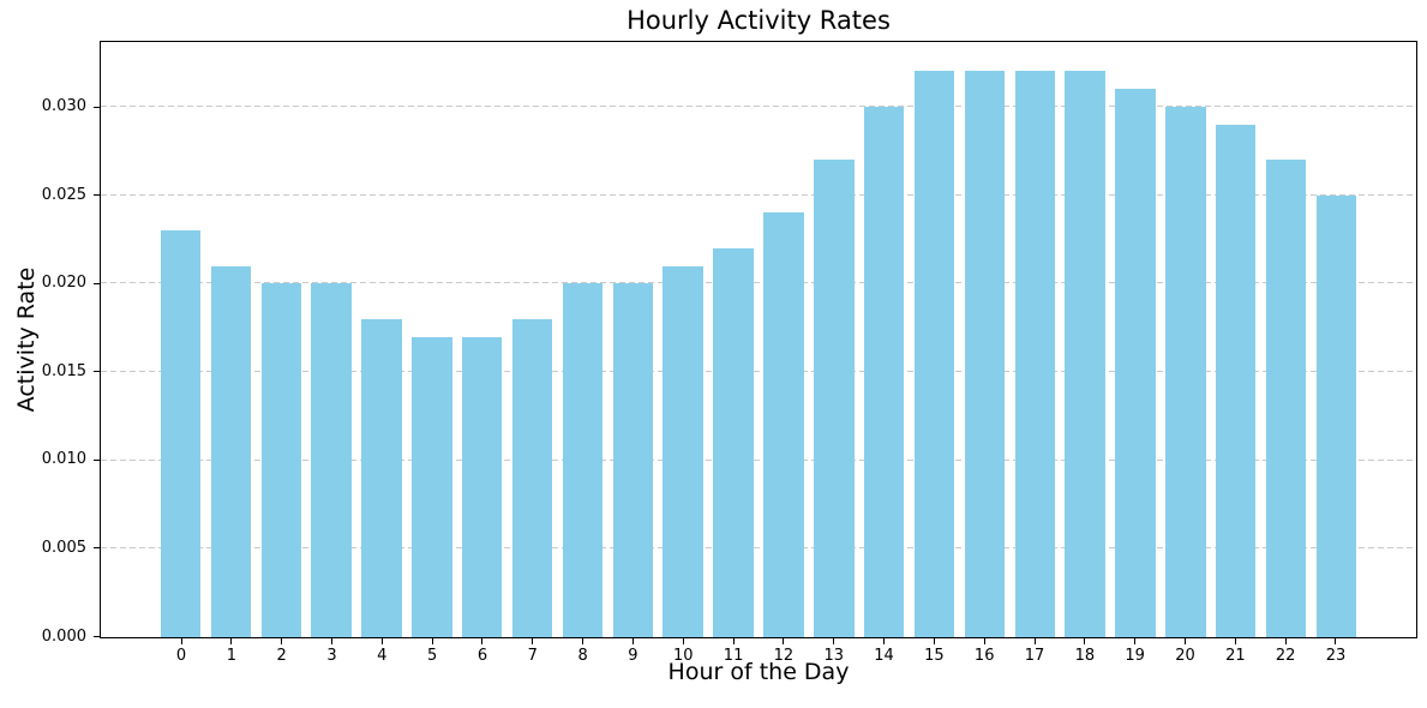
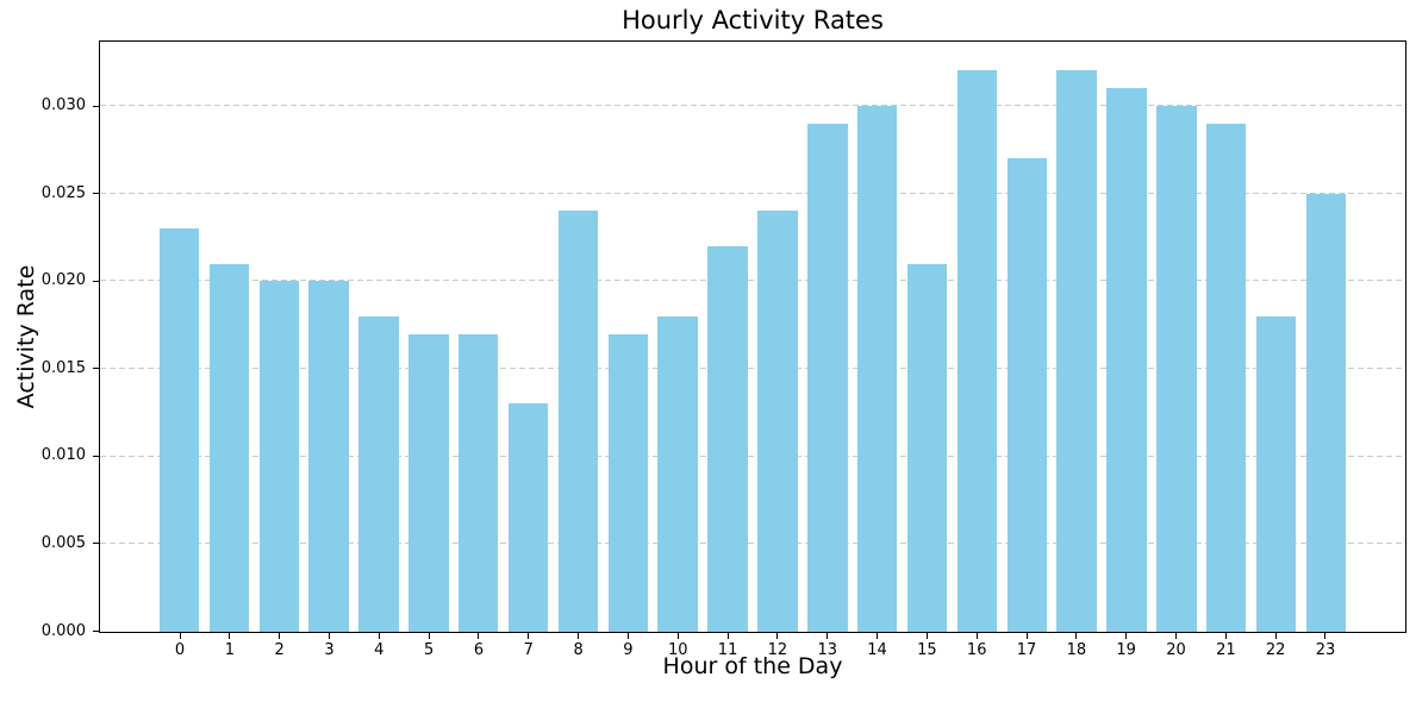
7: 0.018 -> 0.013
8: 0.020 -> 0.024
9: 0.020 -> 0.017
10: 0.021 -> 0.018
13: 0.027 -> 0.029
15: 0.032 -> 0.021
17: 0.032 -> 0.027
22: 0.027 -> 0.018
